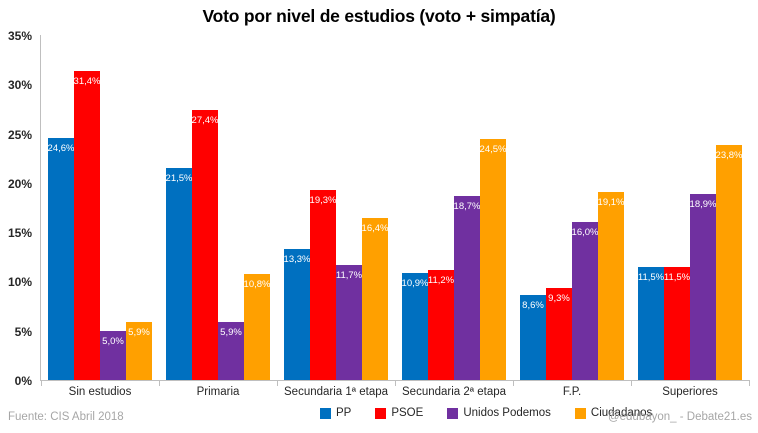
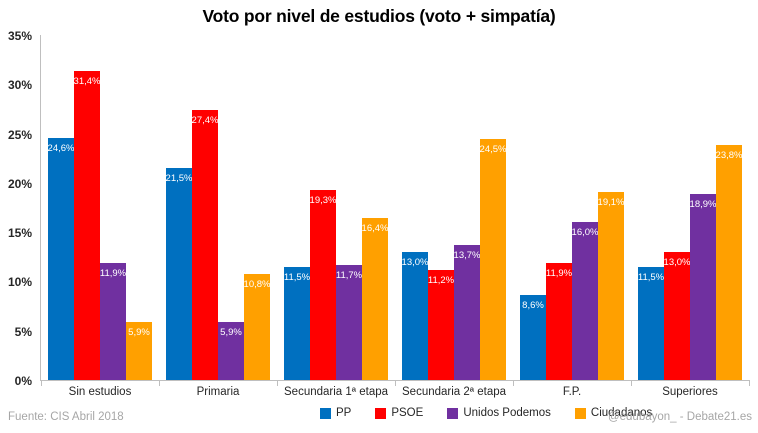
Unidos Podemos/Sin estudios: 5,0% -> 11,9%
PP/Secundaria 1ª etapa: 13,3% -> 11,5%
PP/Secundaria 2ª etapa: 10,9% -> 13,0%
Unidos Podemos/Secundaria 2ª etapa: 18,7% -> 13,7%
PSOE/F.P.: 9,3% -> 11,9%
PSOE/Superiores: 11,5% -> 13,0%
